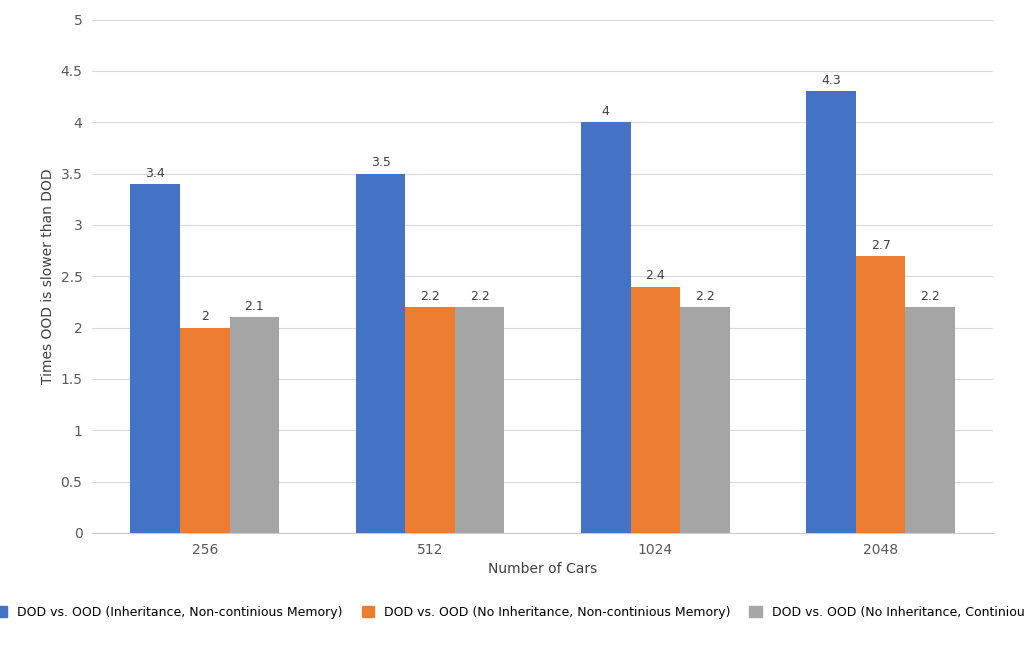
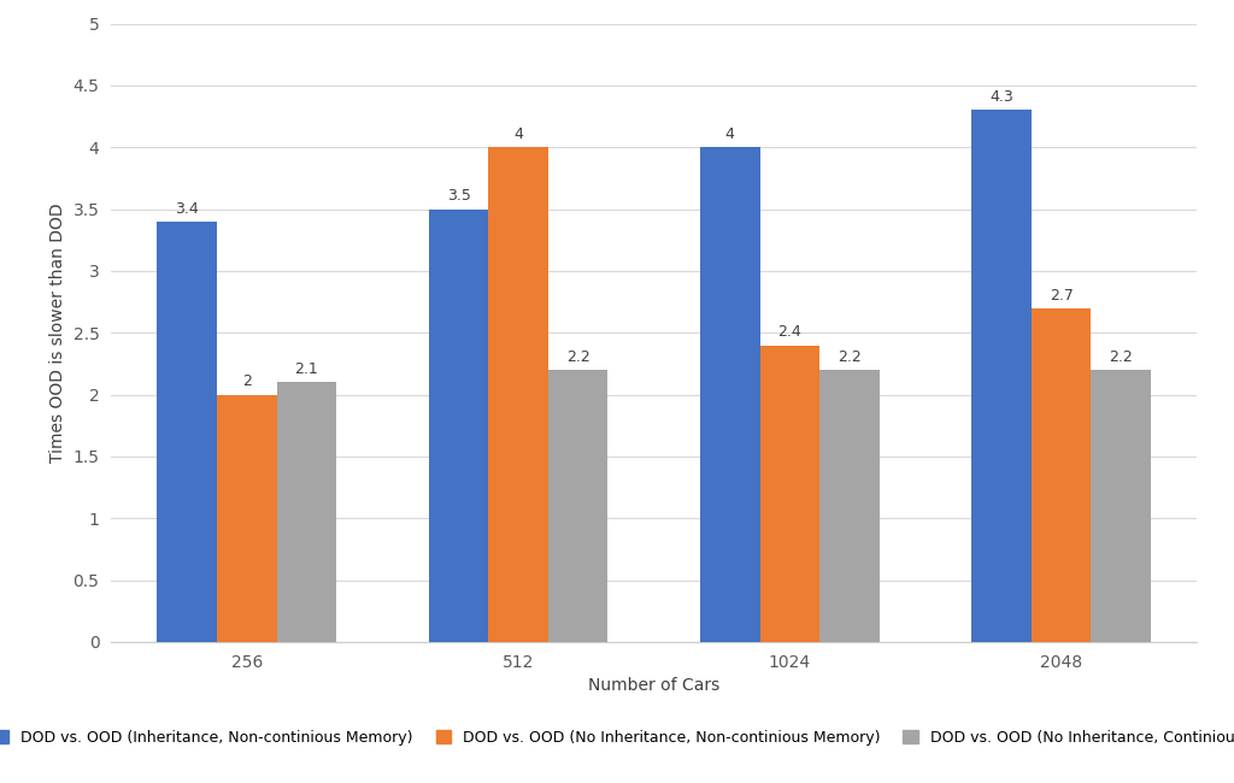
DOD vs. OOD (No Inheritance, Non-continious Memory)/512: 2.2 -> 4
